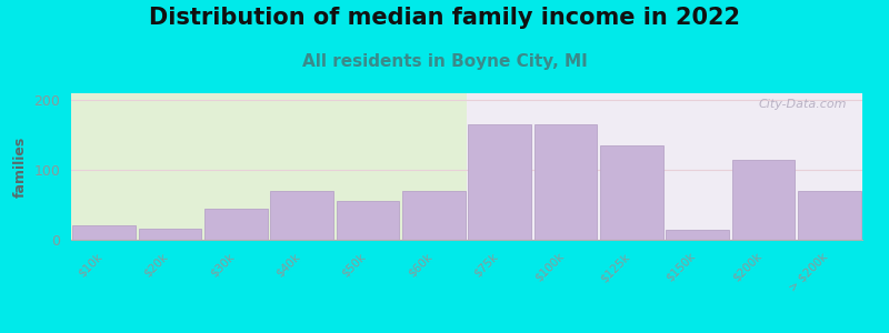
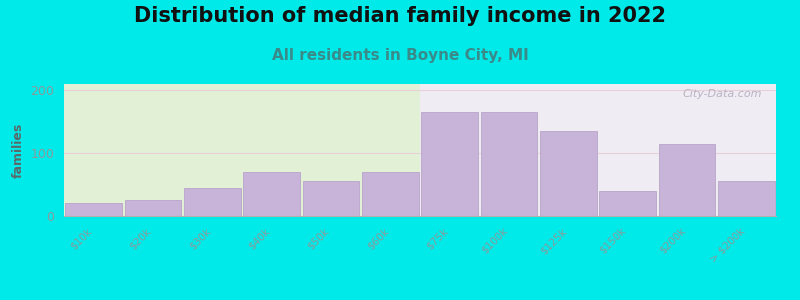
$20k: 16 -> 25
$150k: 14 -> 40
> $200k: 70 -> 55
